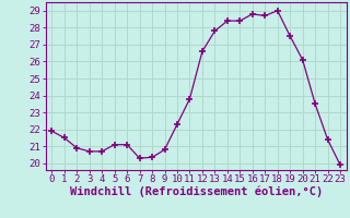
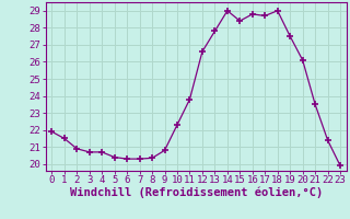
5: 21.1 -> 20.4
6: 21.1 -> 20.3
14: 28.4 -> 29.0
